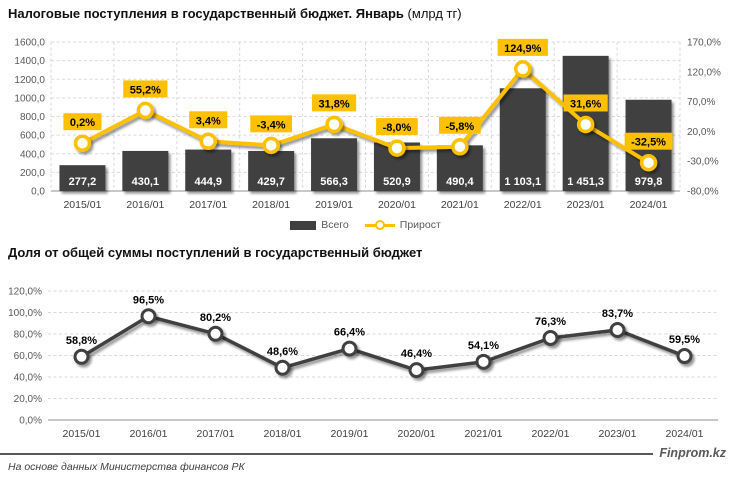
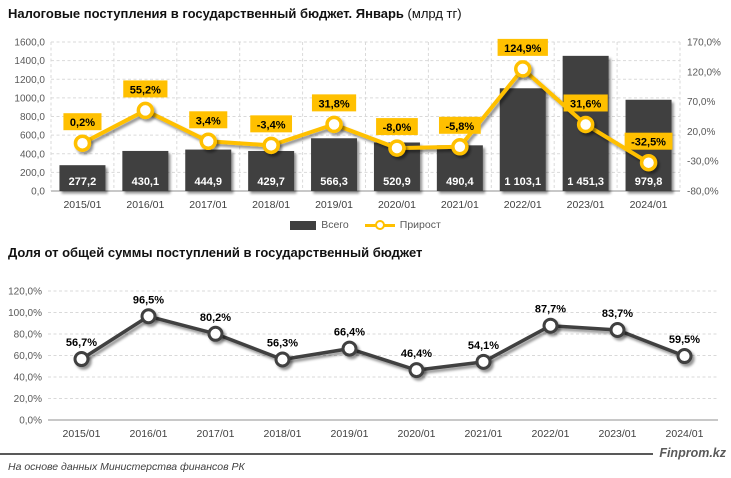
Доля от общей суммы поступлений в государственный бюджет/2015/01: 58,8% -> 56,7%
Доля от общей суммы поступлений в государственный бюджет/2018/01: 48,6% -> 56,3%
Доля от общей суммы поступлений в государственный бюджет/2022/01: 76,3% -> 87,7%
